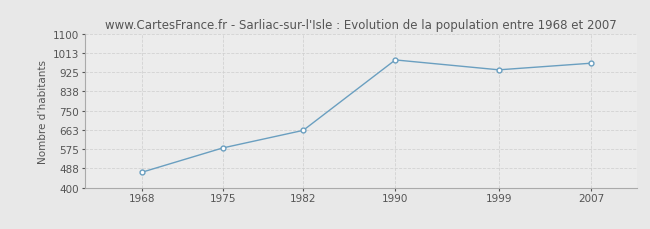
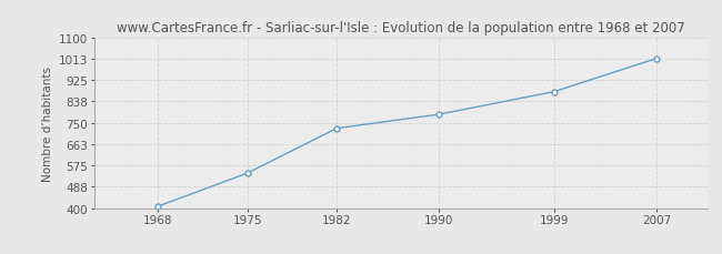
1968: 470 -> 407
1975: 580 -> 543
1982: 660 -> 727
1990: 980 -> 784
1999: 935 -> 877
2007: 965 -> 1013
